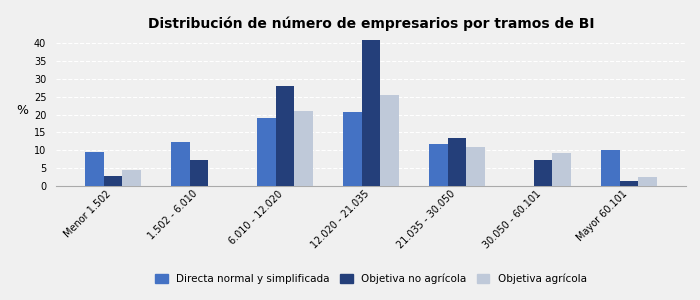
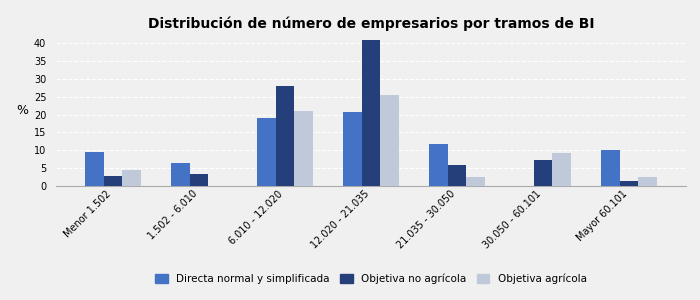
Directa normal y simplificada/1.502 - 6.010: 12.3 -> 6.5
Objetiva no agrícola/1.502 - 6.010: 7.4 -> 3.5
Objetiva no agrícola/21.035 - 30.050: 13.4 -> 6.0
Objetiva agrícola/21.035 - 30.050: 11.0 -> 2.5
